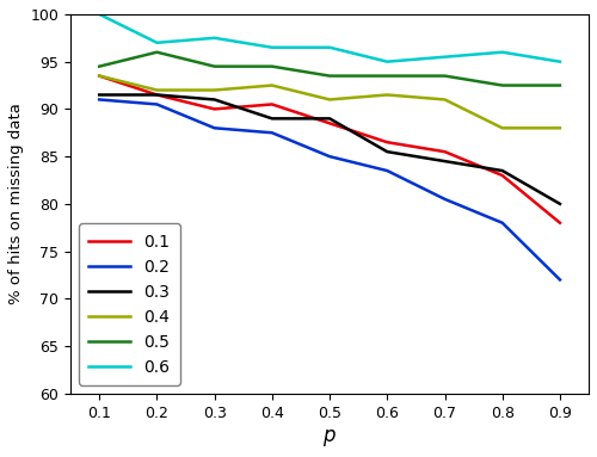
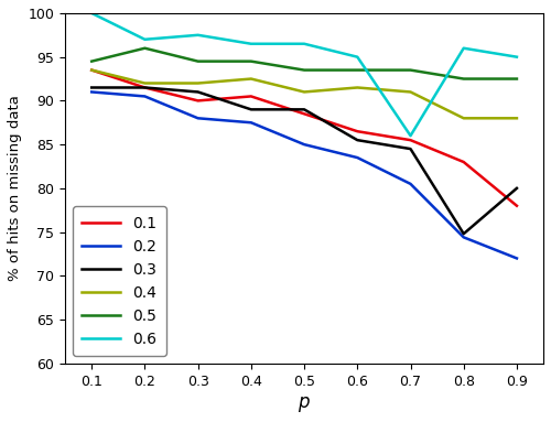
0.6/0.7: 95.5 -> 86.0
0.2/0.8: 78.0 -> 74.4
0.3/0.8: 83.5 -> 74.8
